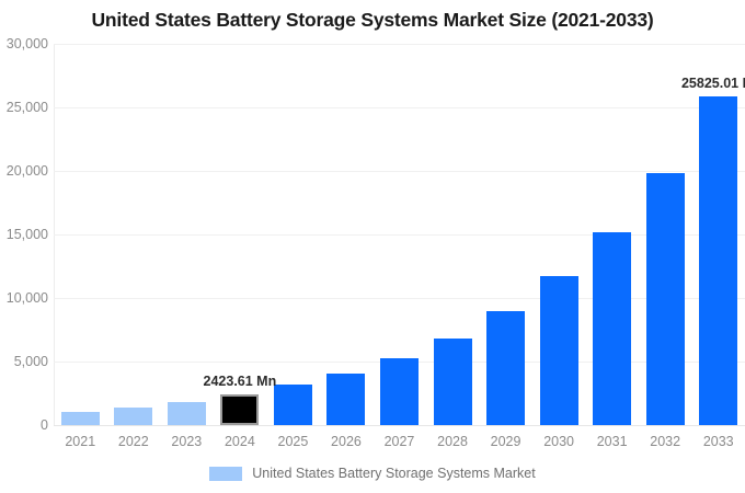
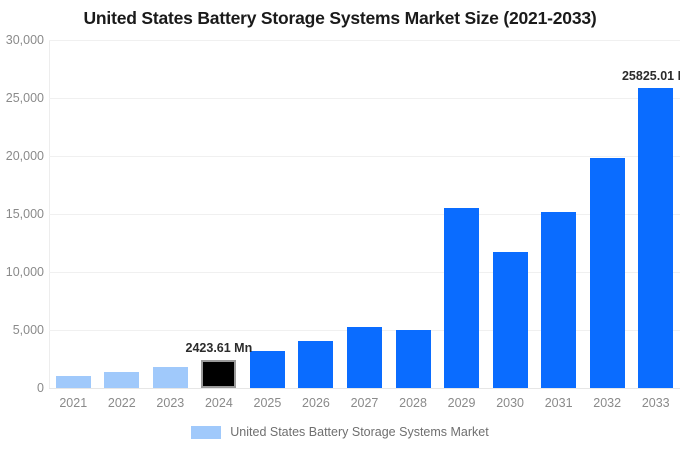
2028: 6800 -> 5000
2029: 9000 -> 15500
